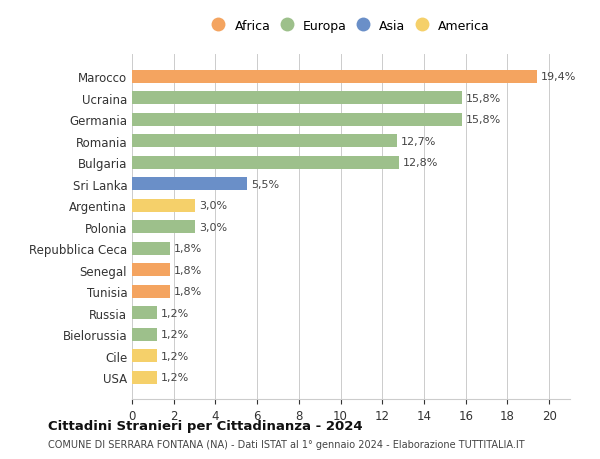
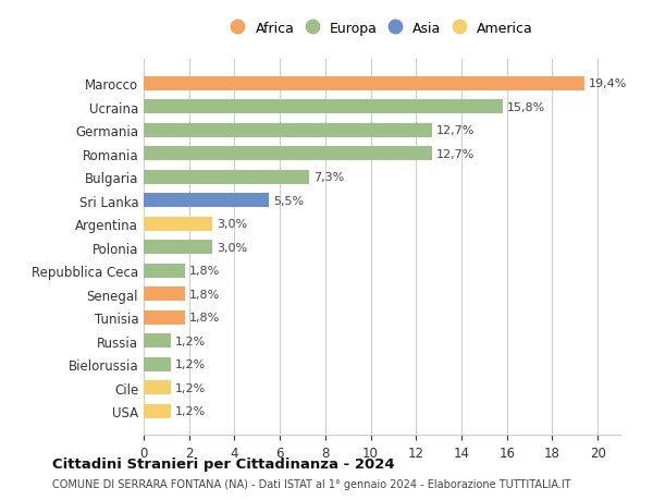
Germania: 15,8% -> 12,7%
Bulgaria: 12,8% -> 7,3%
